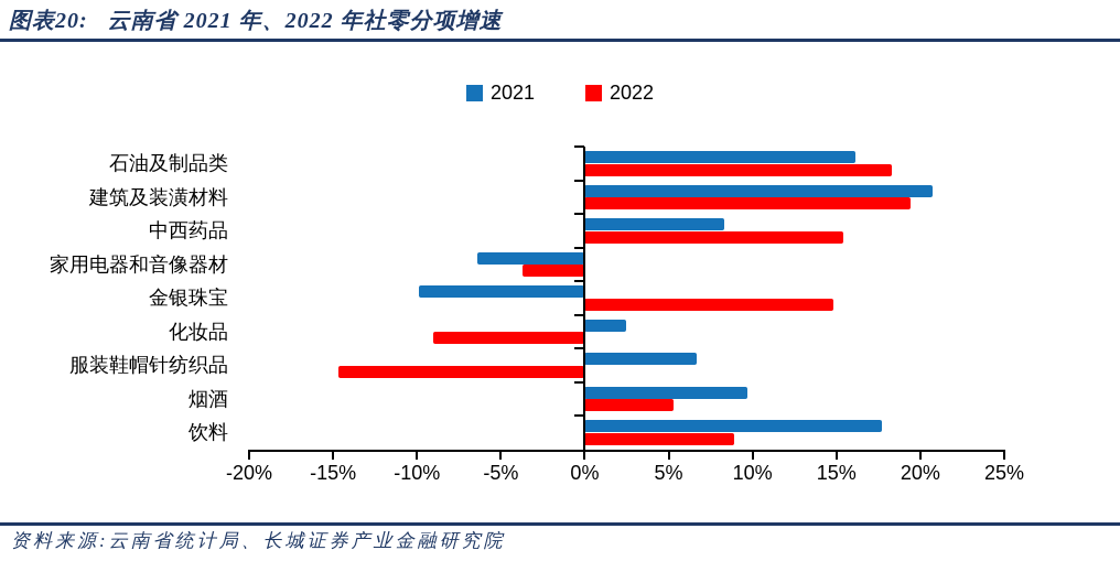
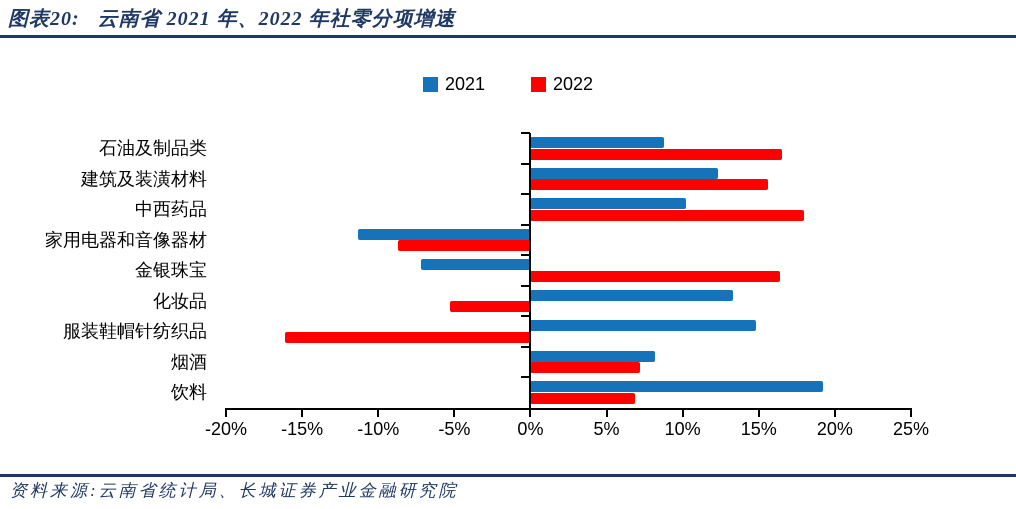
2021/石油及制品类: 16.1% -> 8.8%
2022/石油及制品类: 18.3% -> 16.5%
2021/建筑及装潢材料: 20.7% -> 12.3%
2022/建筑及装潢材料: 19.4% -> 15.6%
2021/中西药品: 8.3% -> 10.2%
2022/中西药品: 15.4% -> 18.0%
2021/家用电器和音像器材: -6.4% -> -11.3%
2022/家用电器和音像器材: -3.7% -> -8.7%
2021/金银珠宝: -9.9% -> -7.2%
2022/金银珠宝: 14.8% -> 16.4%
2021/化妆品: 2.5% -> 13.3%
2022/化妆品: -9.0% -> -5.3%
2021/服装鞋帽针纺织品: 6.7% -> 14.8%
2022/服装鞋帽针纺织品: -14.7% -> -16.1%
2021/烟酒: 9.7% -> 8.2%
2022/烟酒: 5.3% -> 7.2%
2021/饮料: 17.7% -> 19.2%
2022/饮料: 8.9% -> 6.9%
